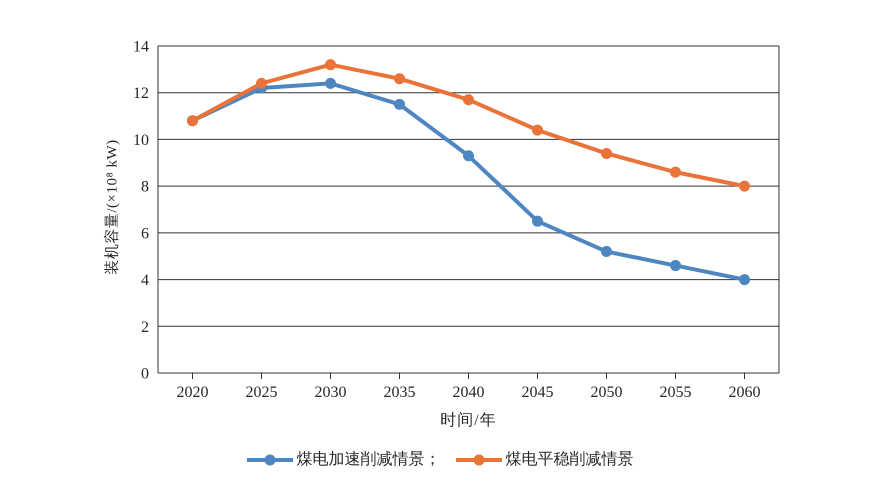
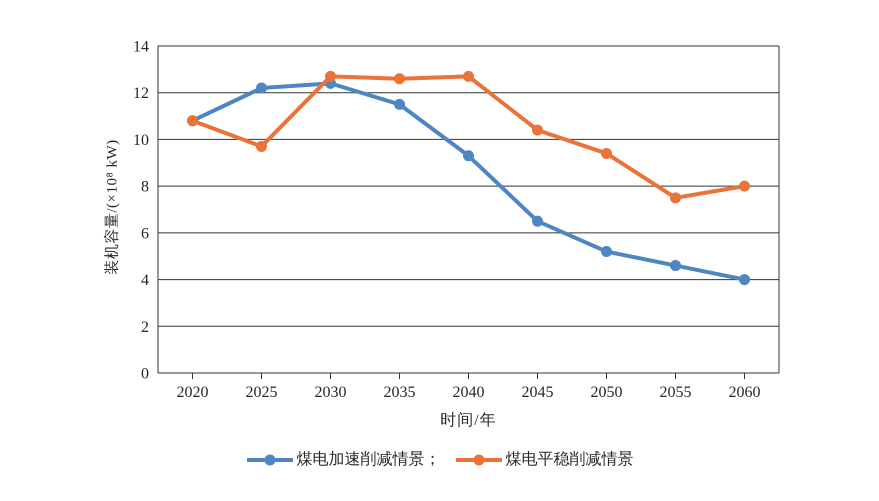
煤电平稳削减情景/2025: 12.4 -> 9.7
煤电平稳削减情景/2030: 13.2 -> 12.7
煤电平稳削减情景/2040: 11.7 -> 12.7
煤电平稳削减情景/2055: 8.6 -> 7.5
